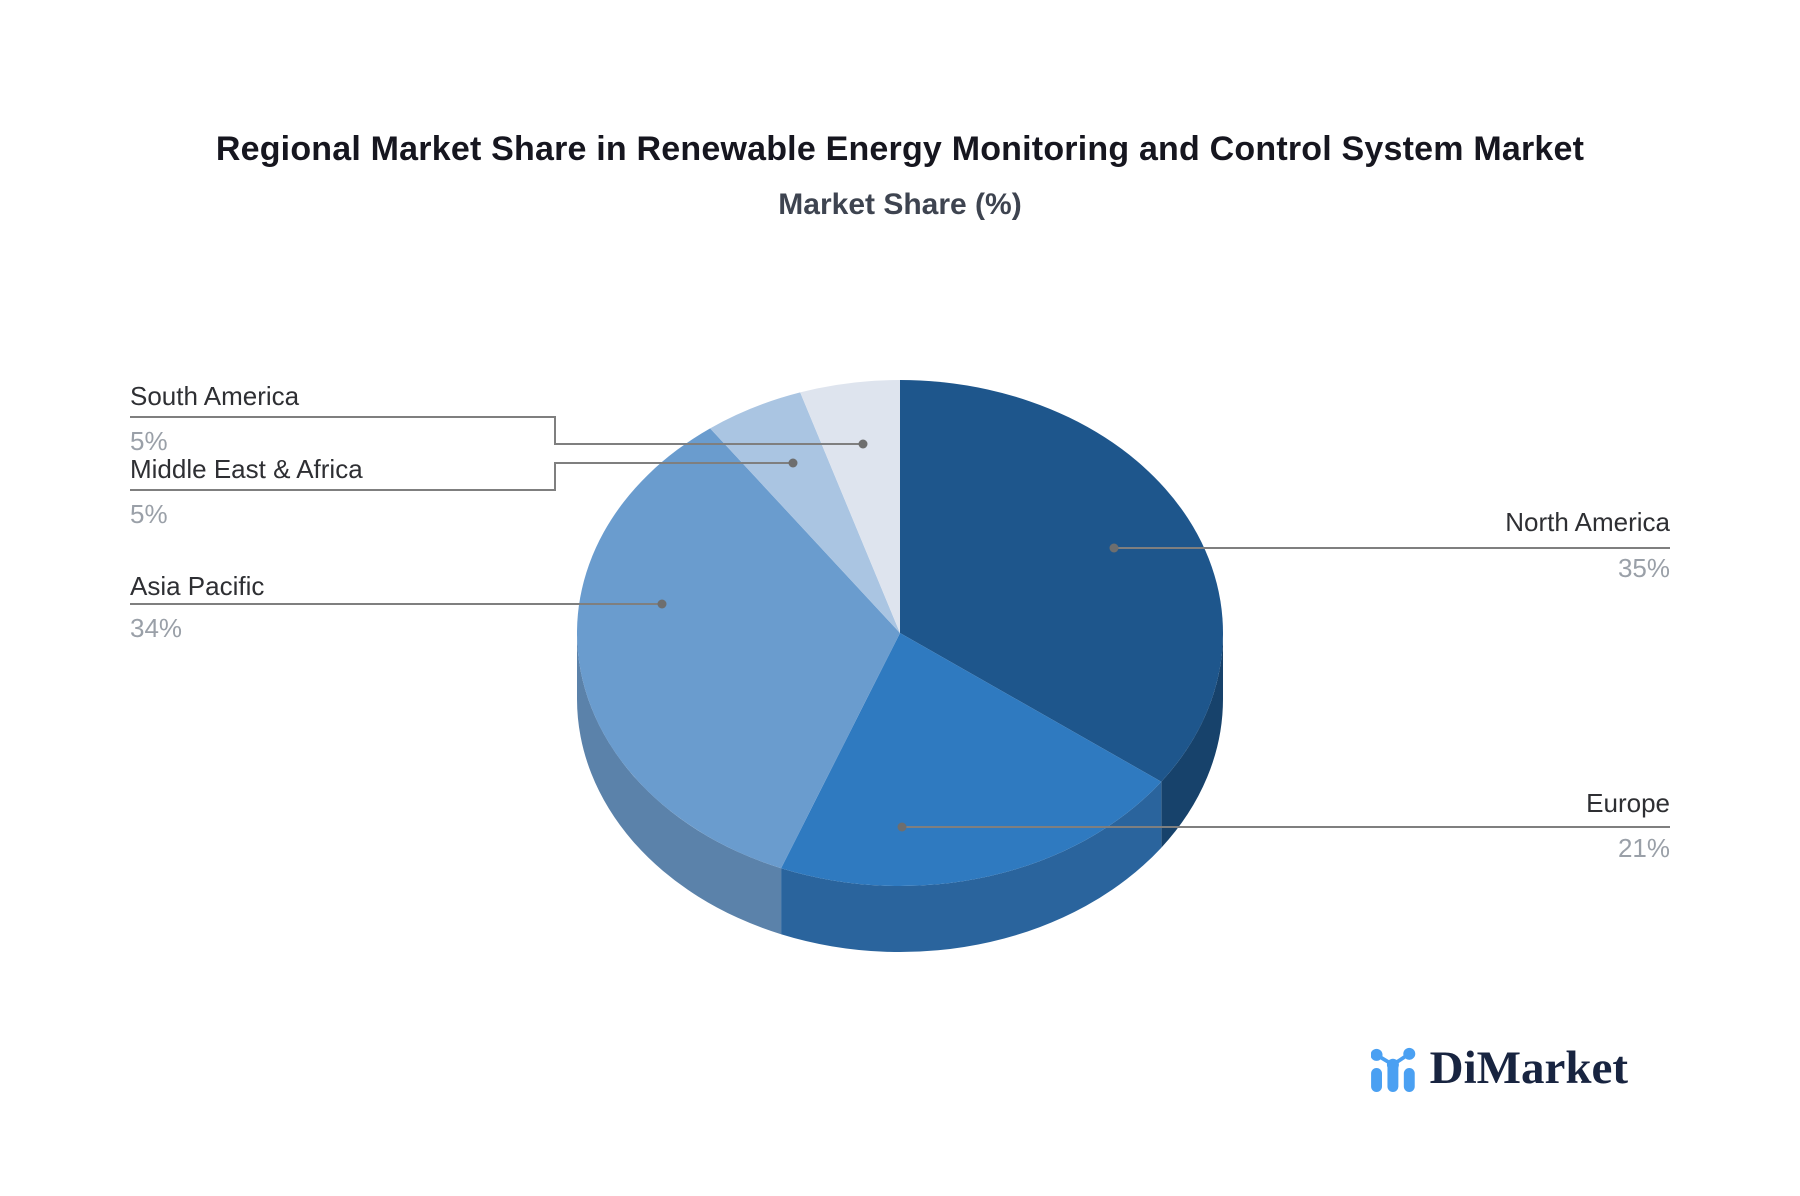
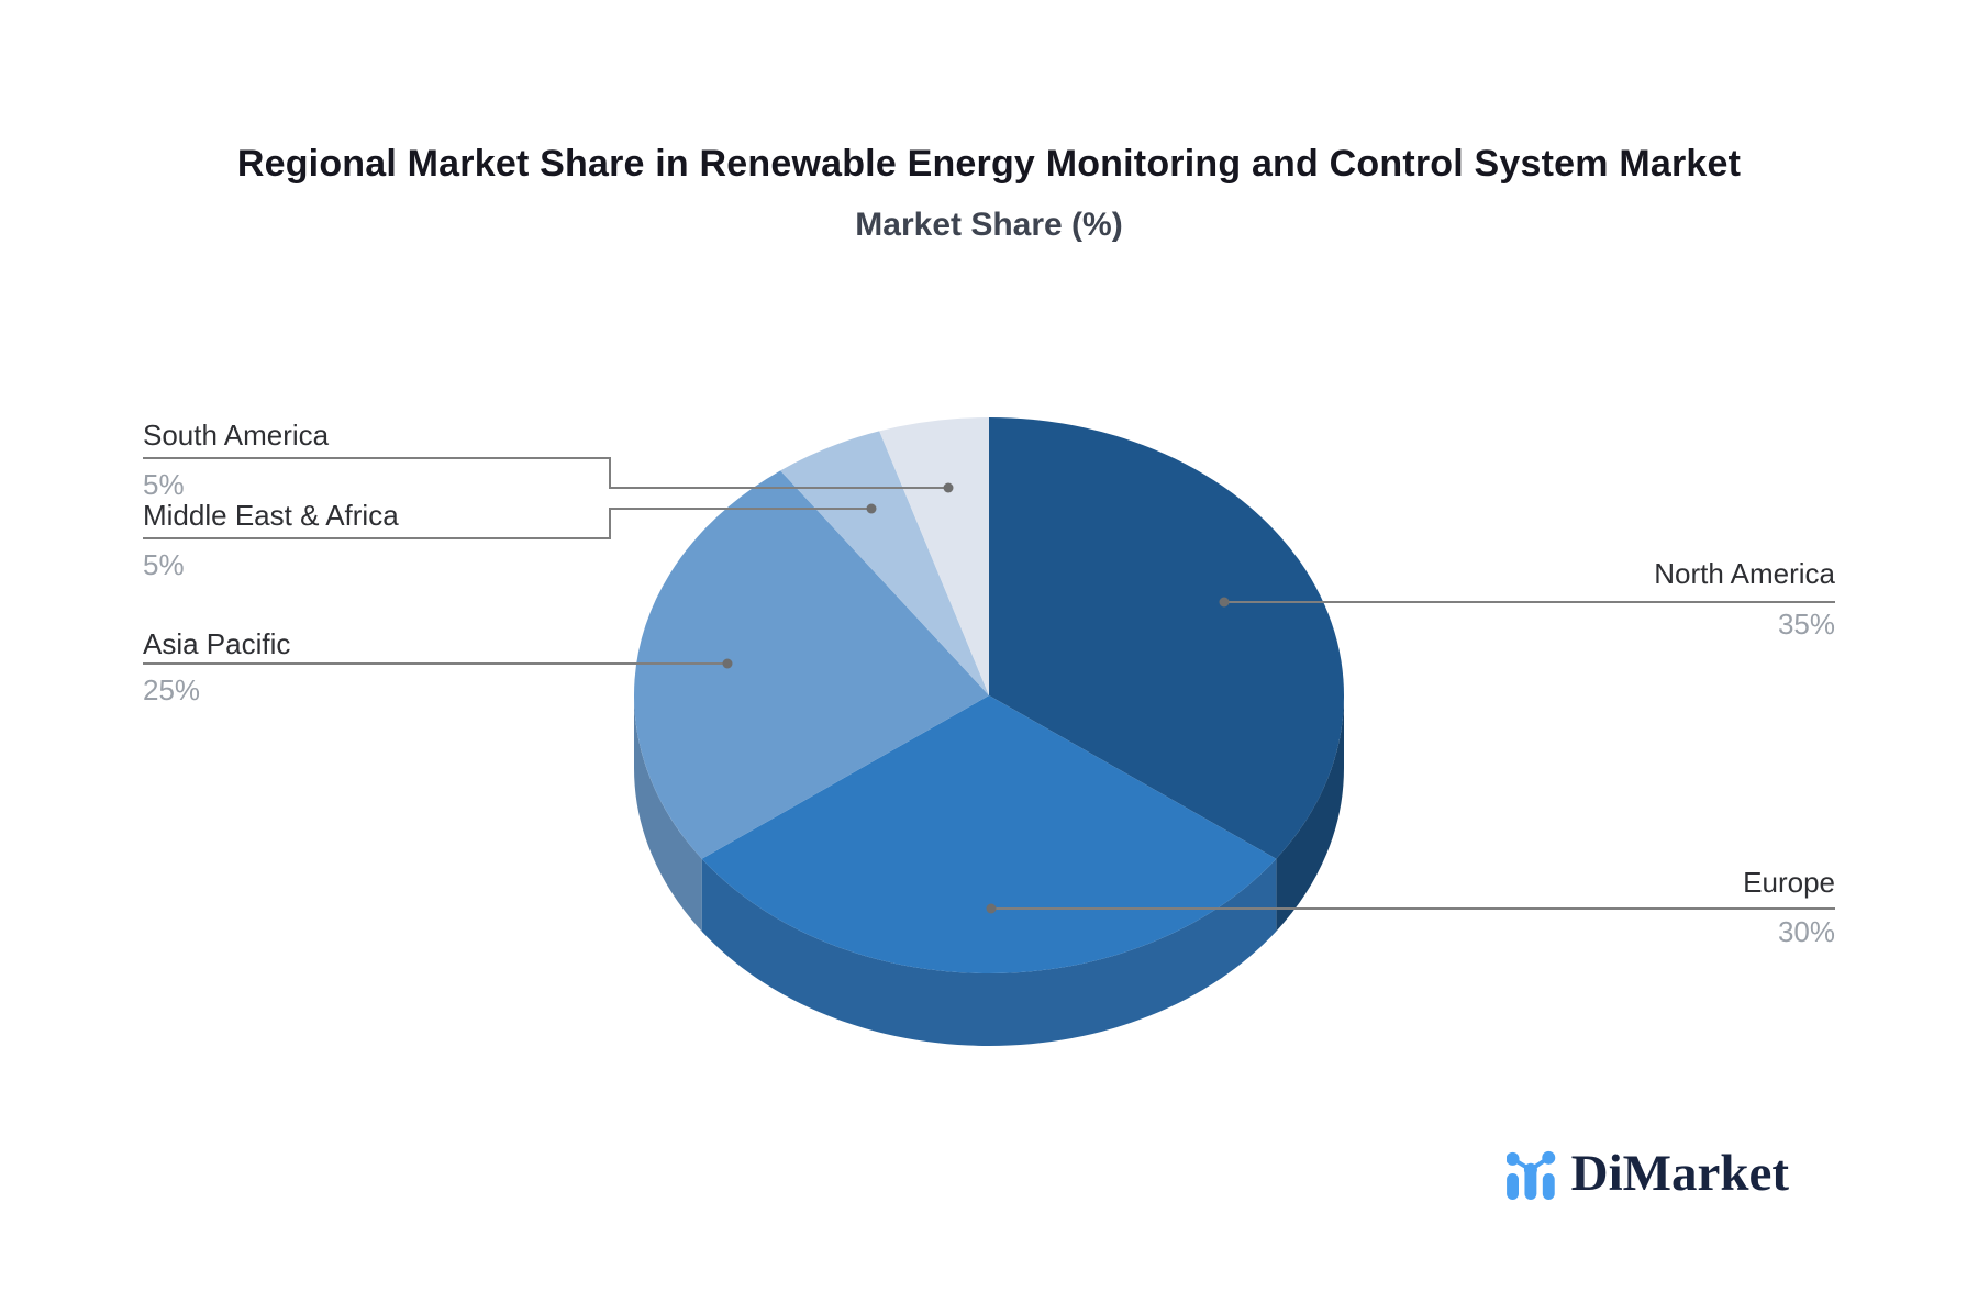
Europe: 21% -> 30%
Asia Pacific: 34% -> 25%
